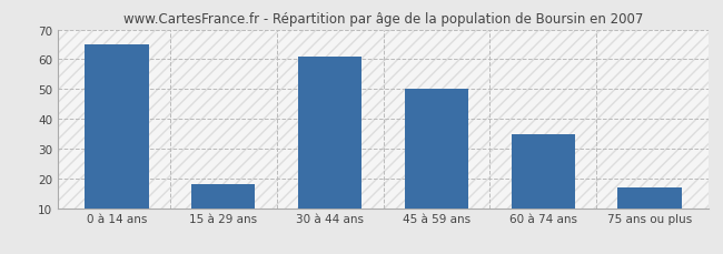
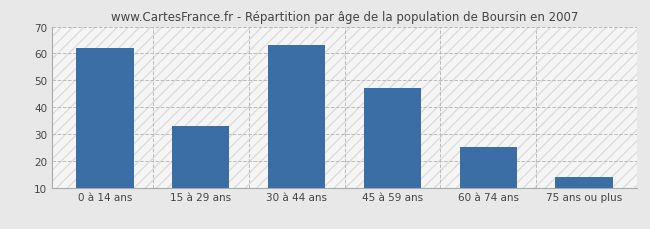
0 à 14 ans: 65 -> 62
15 à 29 ans: 18 -> 33
30 à 44 ans: 61 -> 63
45 à 59 ans: 50 -> 47
60 à 74 ans: 35 -> 25
75 ans ou plus: 17 -> 14
